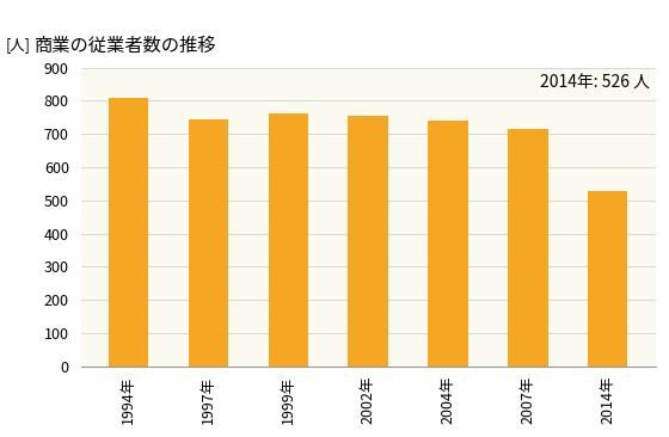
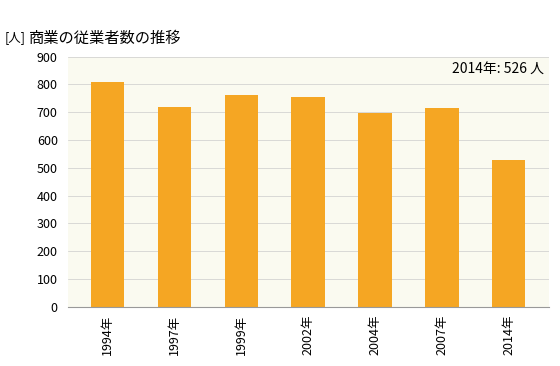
1997年: 745 -> 718
2004年: 740 -> 698
